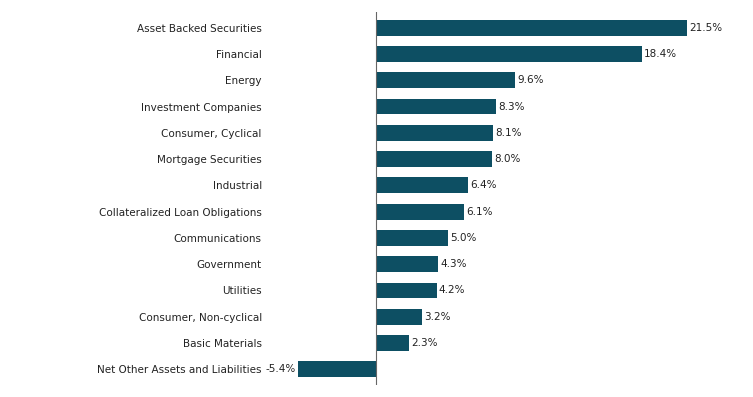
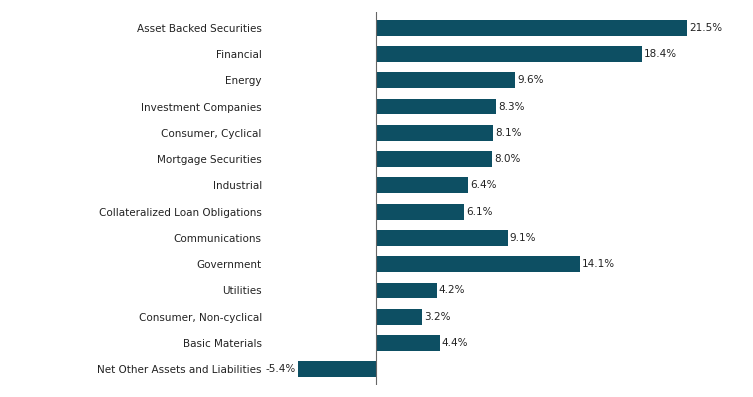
Communications: 5.0% -> 9.1%
Government: 4.3% -> 14.1%
Basic Materials: 2.3% -> 4.4%
